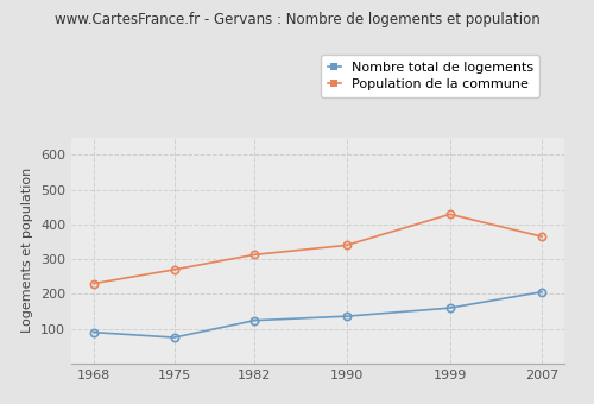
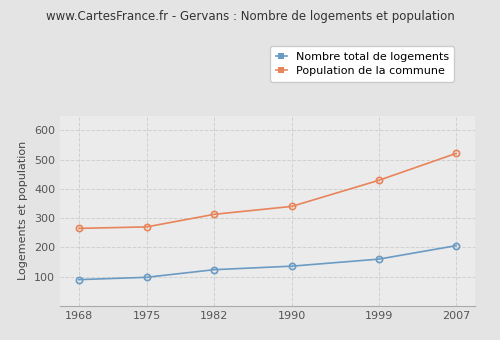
Population de la commune/1968: 230 -> 265
Nombre total de logements/1975: 75 -> 98
Population de la commune/2007: 365 -> 521
